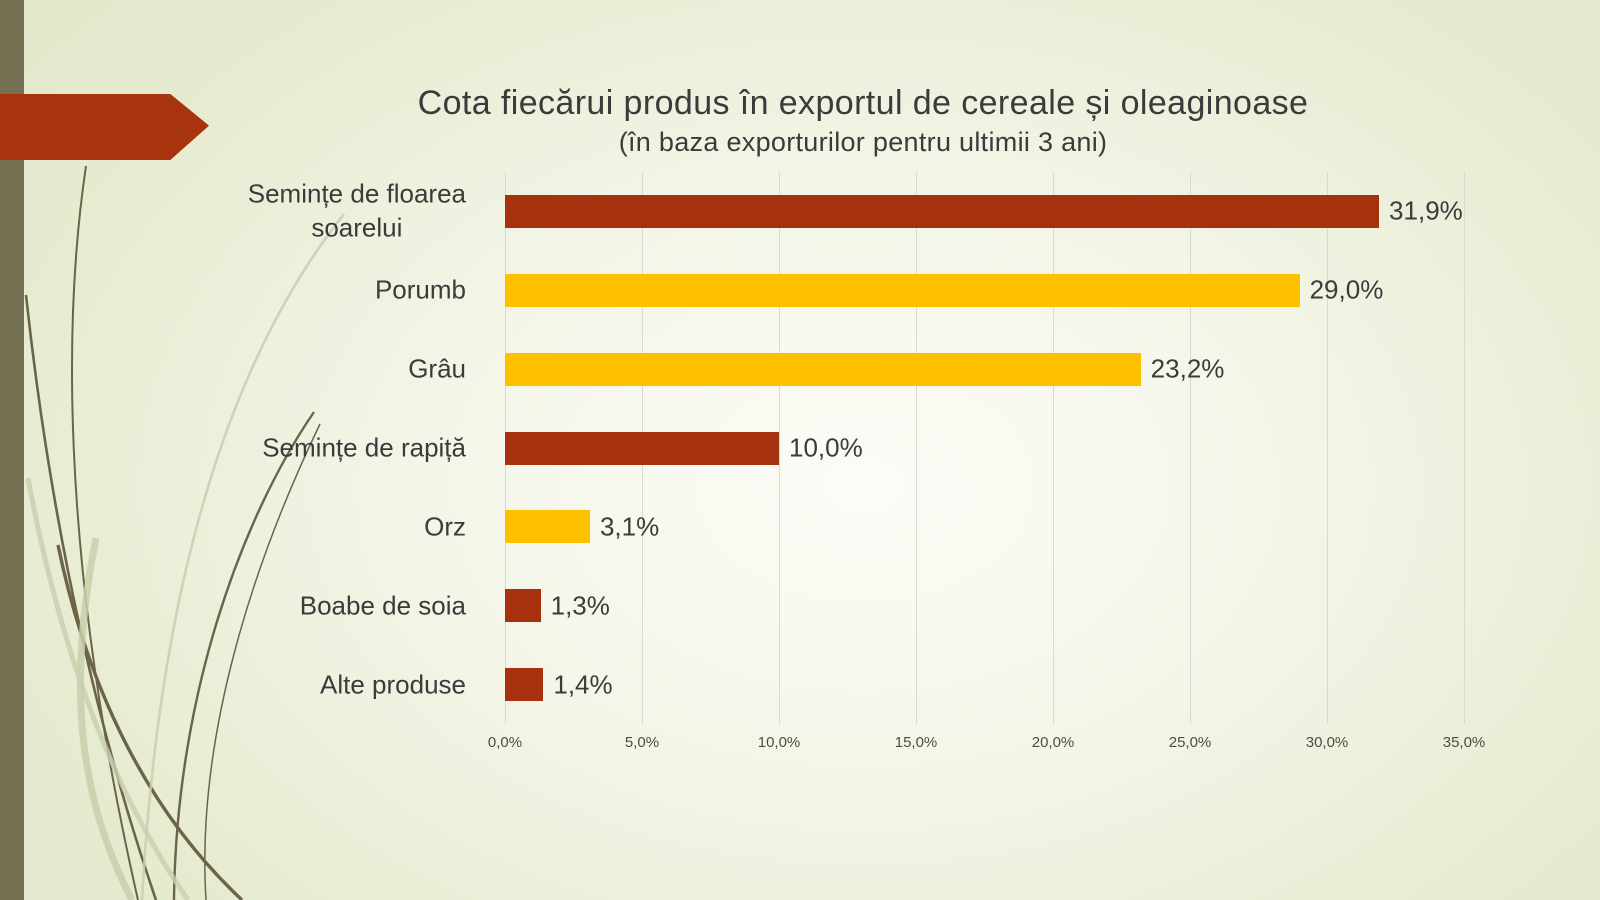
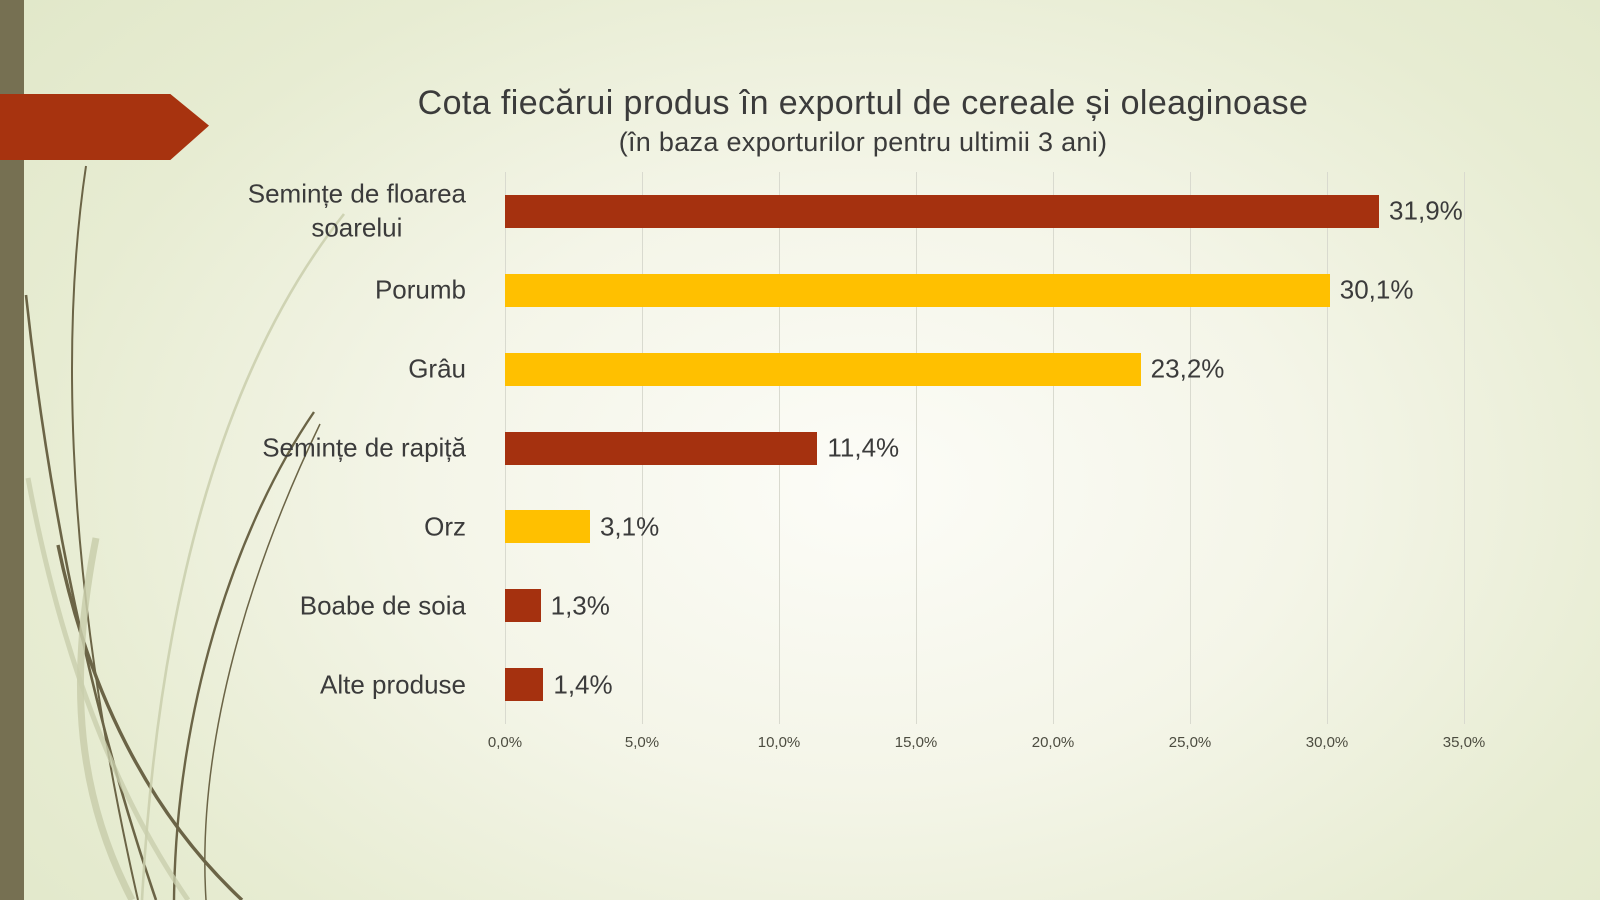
Porumb: 29,0% -> 30,1%
Semințe de rapiță: 10,0% -> 11,4%
